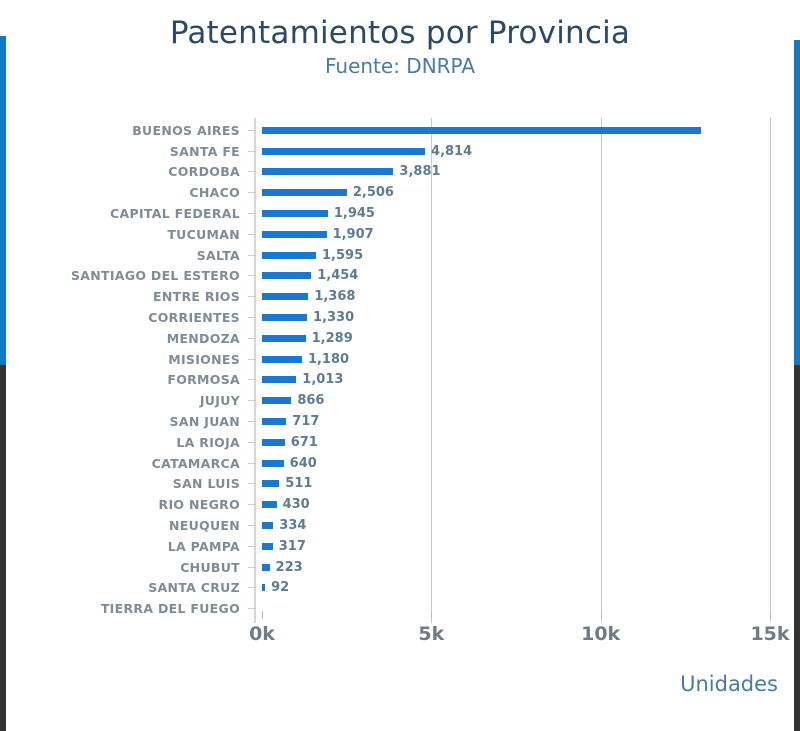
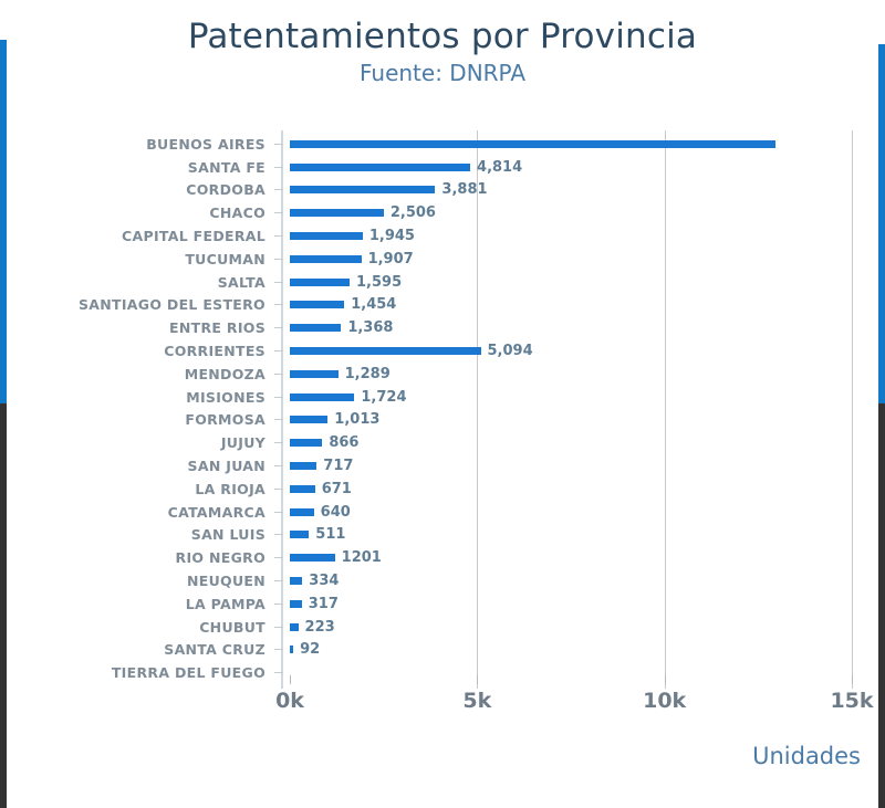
CORRIENTES: 1,330 -> 5,094
MISIONES: 1,180 -> 1,724
RIO NEGRO: 430 -> 1201
